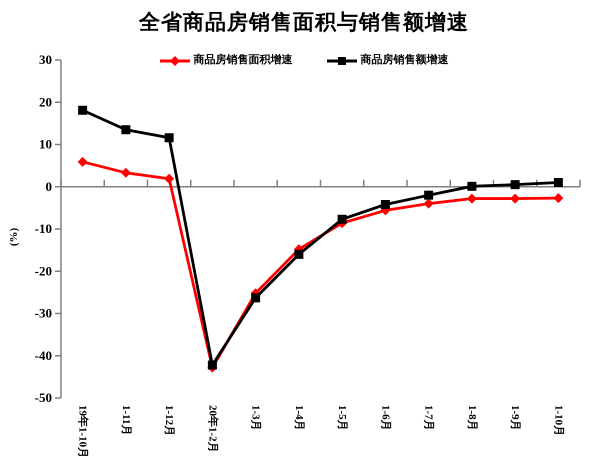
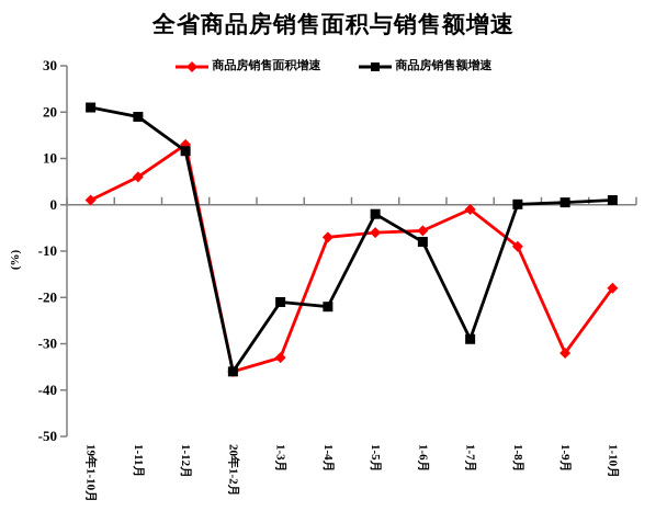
商品房销售面积增速/19年1-10月: 6 -> 1
商品房销售额增速/19年1-10月: 18 -> 21
商品房销售面积增速/1-11月: 3 -> 6
商品房销售额增速/1-11月: 14 -> 19
商品房销售面积增速/1-12月: 2 -> 13
商品房销售面积增速/20年1-2月: -43 -> -36
商品房销售额增速/20年1-2月: -42 -> -36
商品房销售面积增速/1-3月: -25 -> -33
商品房销售额增速/1-3月: -26 -> -21
商品房销售面积增速/1-4月: -15 -> -7
商品房销售额增速/1-4月: -16 -> -22
商品房销售面积增速/1-5月: -9 -> -6
商品房销售额增速/1-5月: -8 -> -2
商品房销售额增速/1-6月: -4 -> -8
商品房销售面积增速/1-7月: -4 -> -1
商品房销售额增速/1-7月: -2 -> -29
商品房销售面积增速/1-8月: -3 -> -9
商品房销售面积增速/1-9月: -3 -> -32
商品房销售面积增速/1-10月: -3 -> -18
